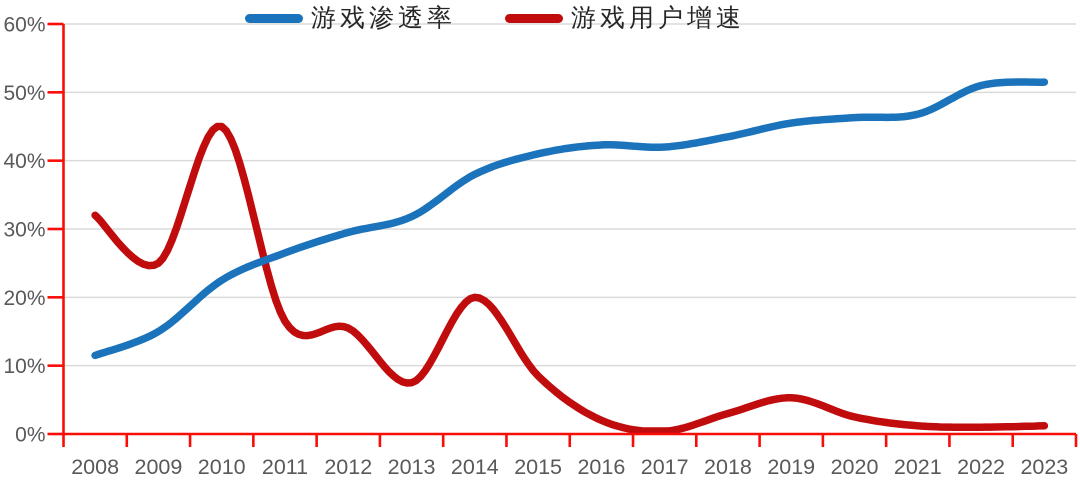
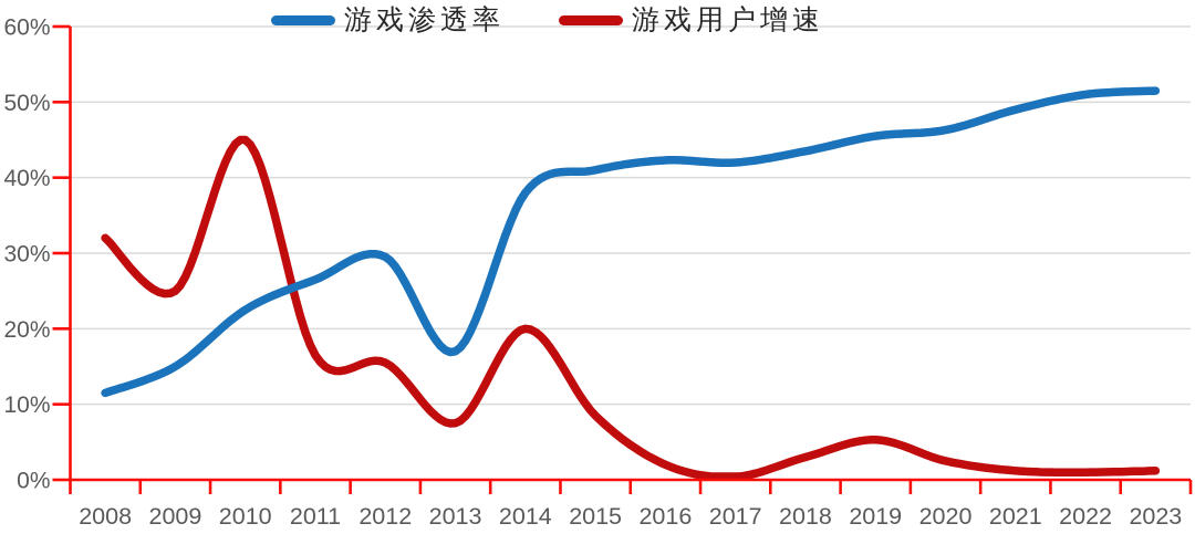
游戏渗透率/2013: 32% -> 17%
游戏渗透率/2021: 47% -> 49%
